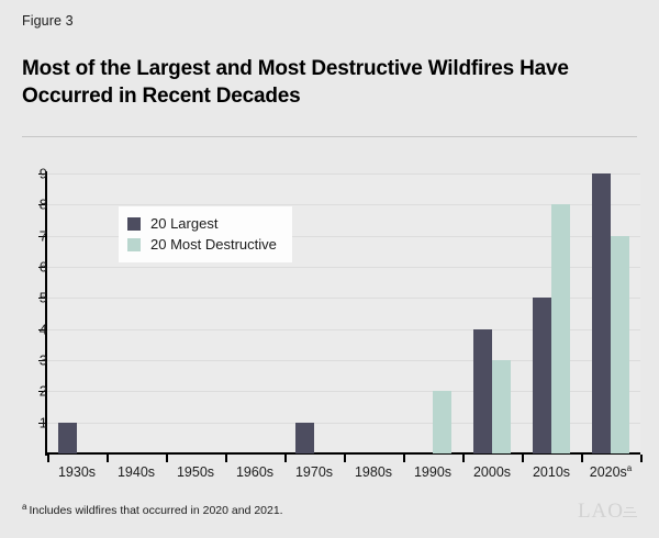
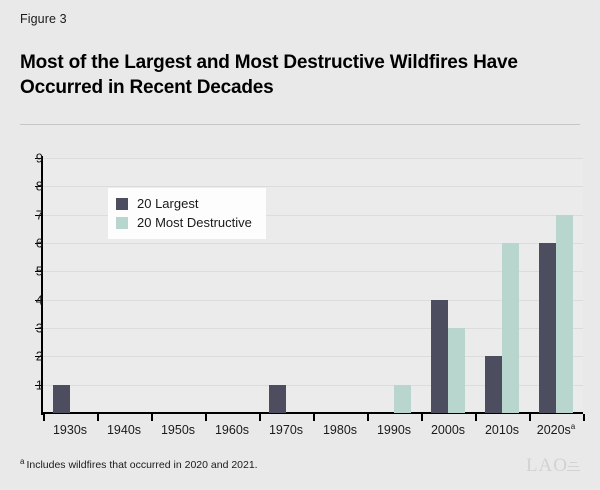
20 Most Destructive/1990s: 2 -> 1
20 Largest/2010s: 5 -> 2
20 Most Destructive/2010s: 8 -> 6
20 Largest/2020s: 9 -> 6
